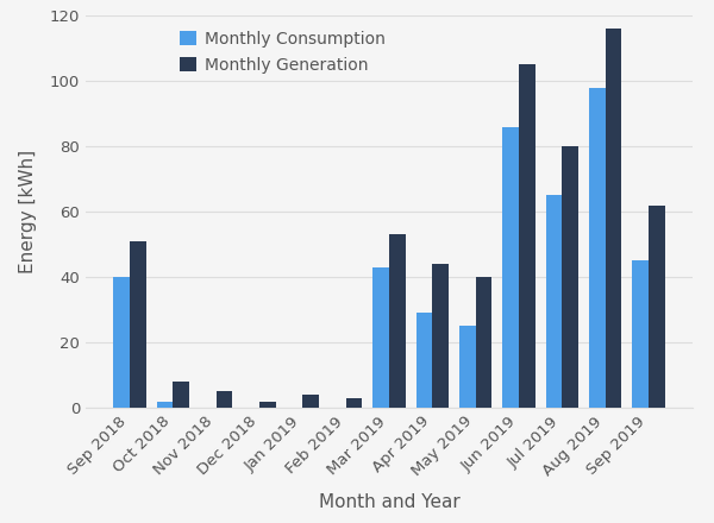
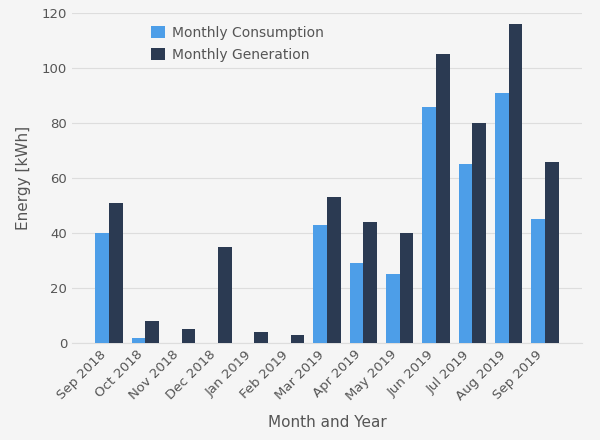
Monthly Generation/Dec 2018: 2 -> 35
Monthly Consumption/Aug 2019: 98 -> 91
Monthly Generation/Sep 2019: 62 -> 66
